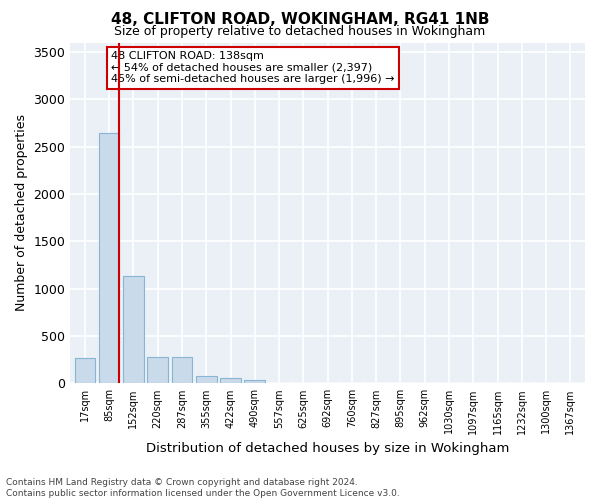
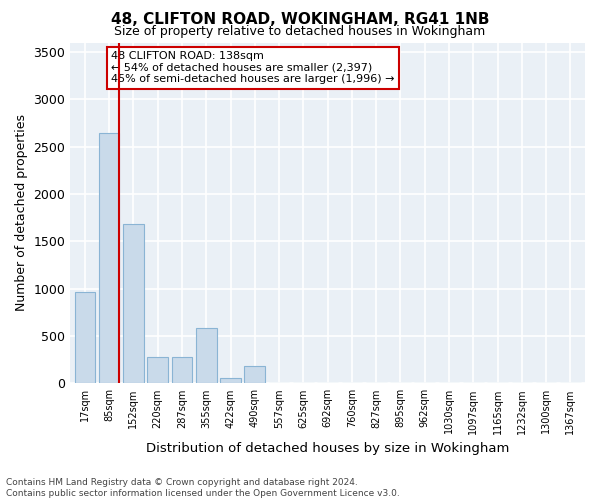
17sqm: 270 -> 960
152sqm: 1130 -> 1680
355sqm: 80 -> 580
490sqm: 40 -> 180
